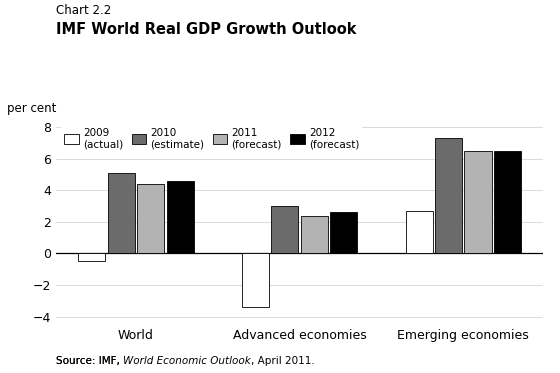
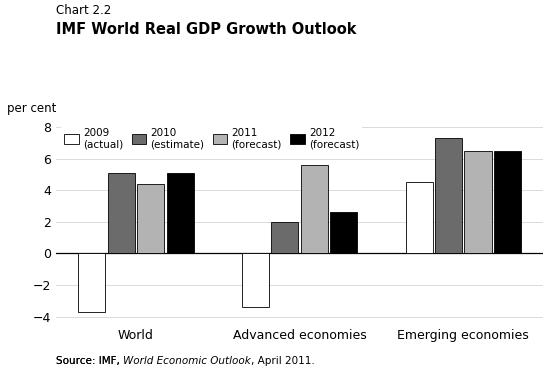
2009 (actual)/World: -0.5 -> -3.7
2012 (forecast)/World: 4.6 -> 5.1
2010 (estimate)/Advanced economies: 3.0 -> 2.0
2011 (forecast)/Advanced economies: 2.4 -> 5.6
2009 (actual)/Emerging economies: 2.7 -> 4.5
